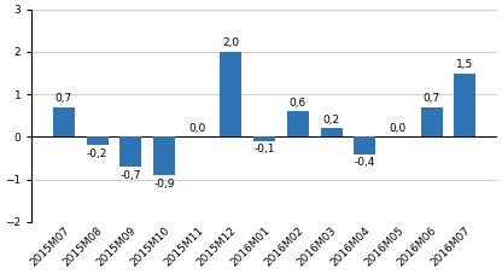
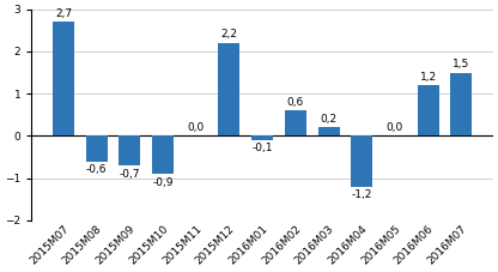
2015M07: 0,7 -> 2,7
2015M08: -0,2 -> -0,6
2015M12: 2,0 -> 2,2
2016M04: -0,4 -> -1,2
2016M06: 0,7 -> 1,2
